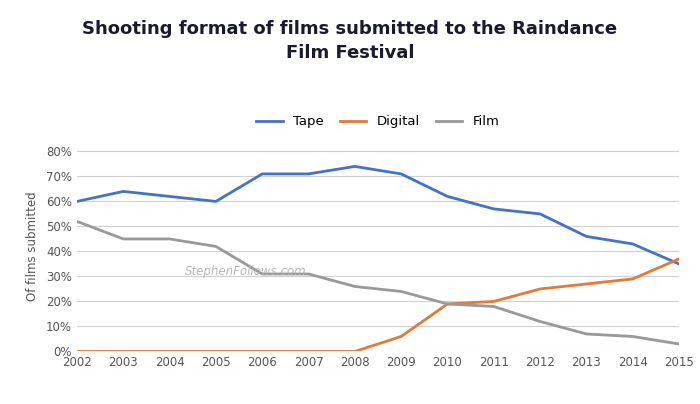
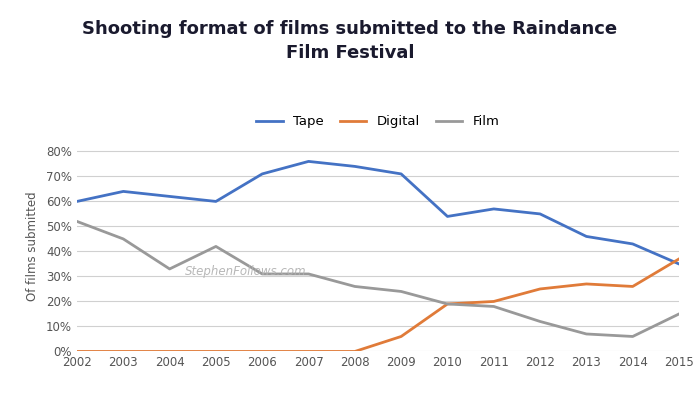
Film/2004: 45% -> 33%
Tape/2007: 71% -> 76%
Tape/2010: 62% -> 54%
Digital/2014: 29% -> 26%
Film/2015: 3% -> 15%
